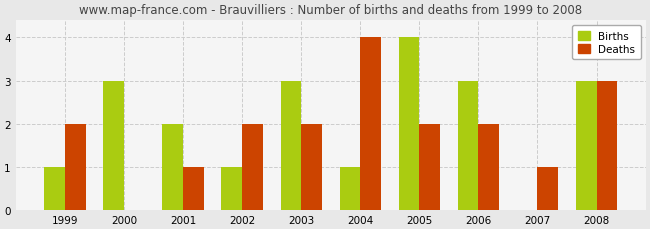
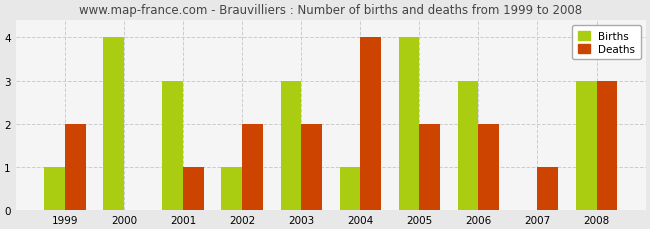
Births/2000: 3 -> 4
Births/2001: 2 -> 3
